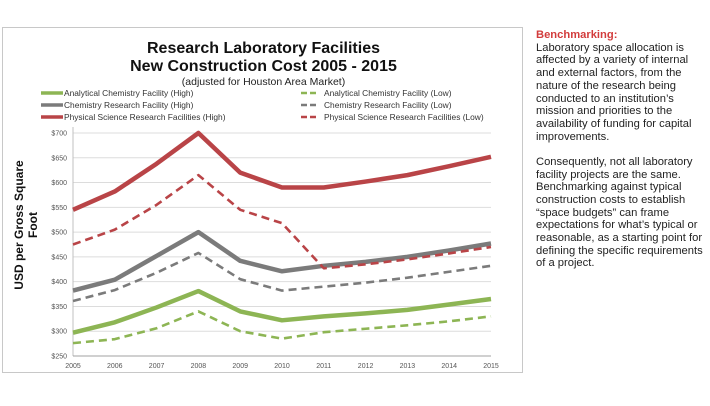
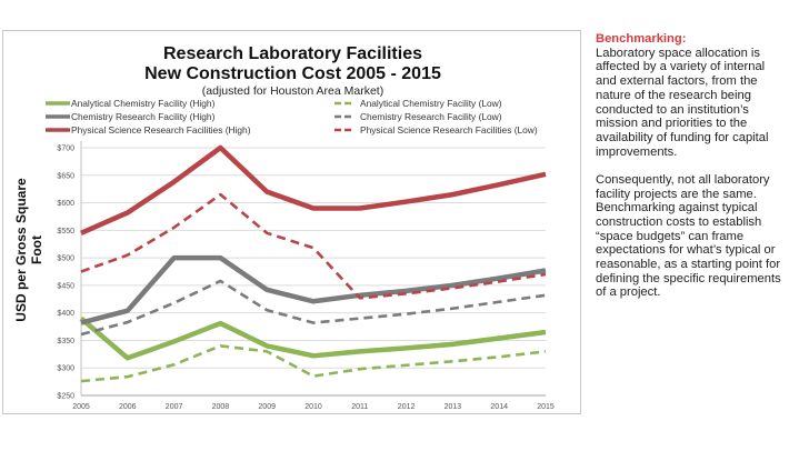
Analytical Chemistry Facility (High)/2005: $300 -> $390
Chemistry Research Facility (High)/2007: $450 -> $500
Analytical Chemistry Facility (Low)/2009: $300 -> $330
